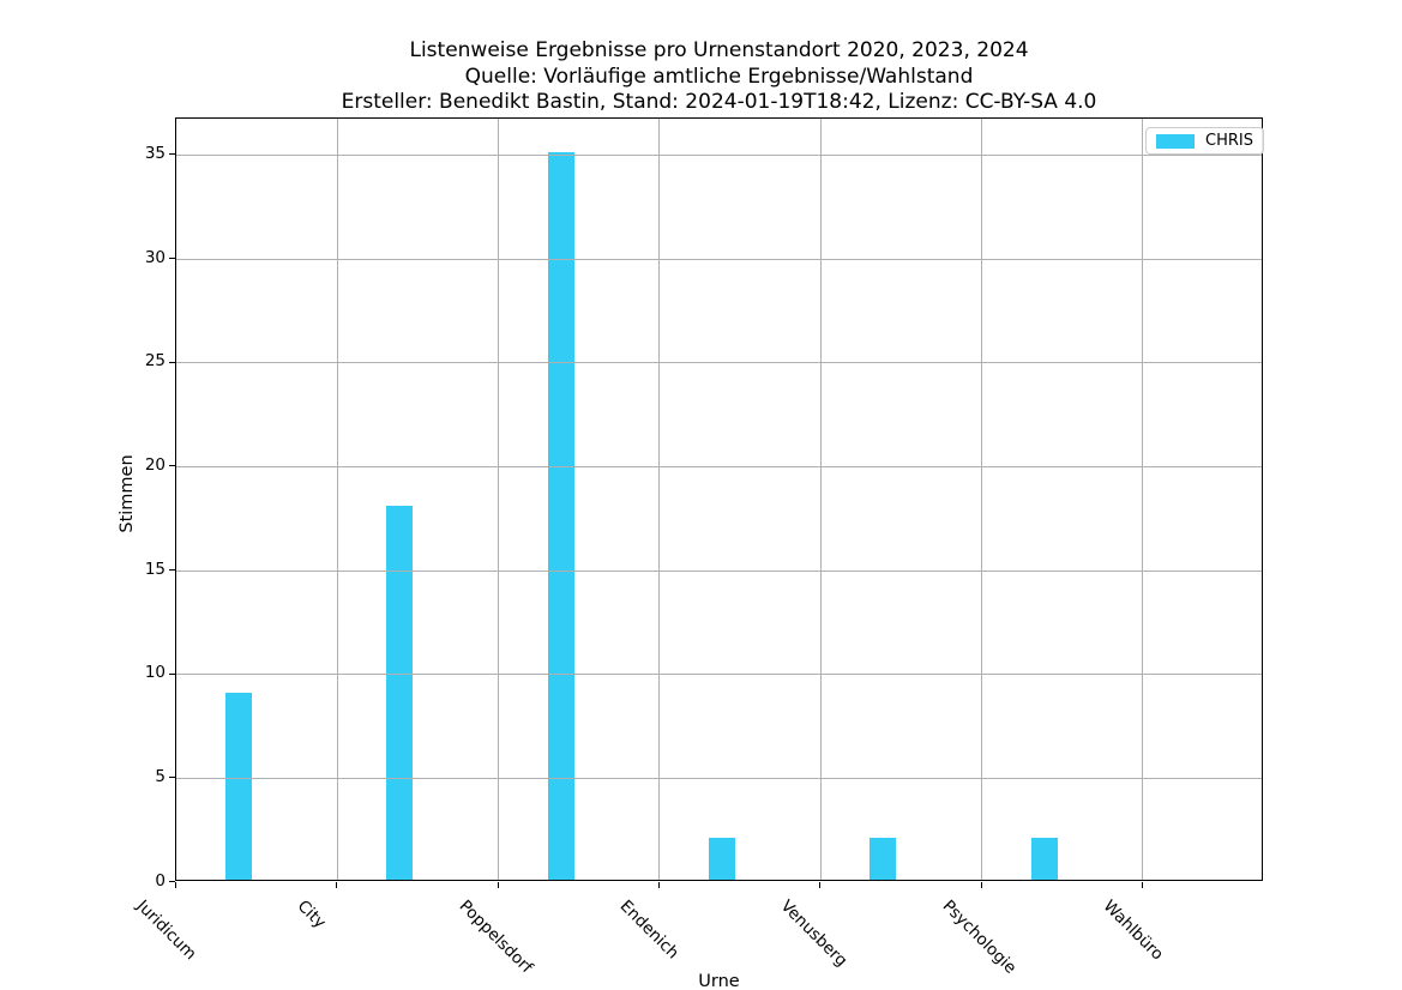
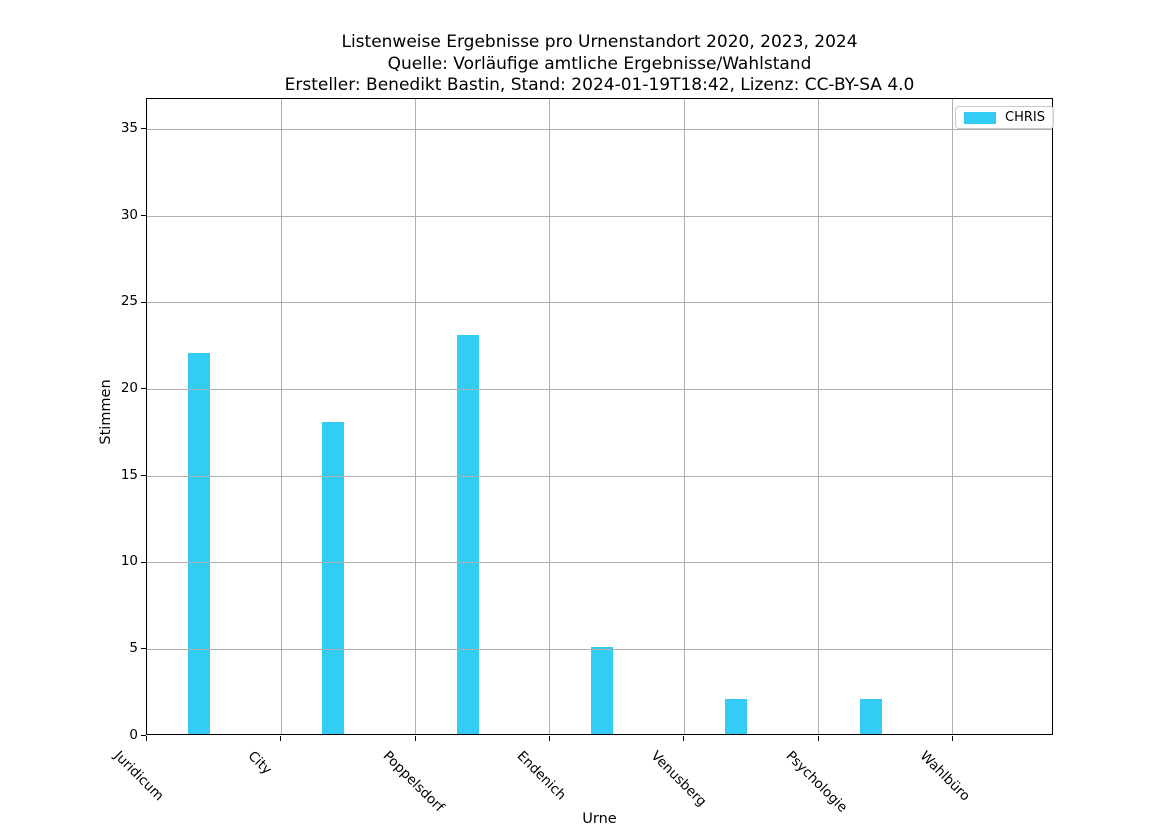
Juridicum: 9 -> 22
Poppelsdorf: 35 -> 23
Endenich: 2 -> 5
